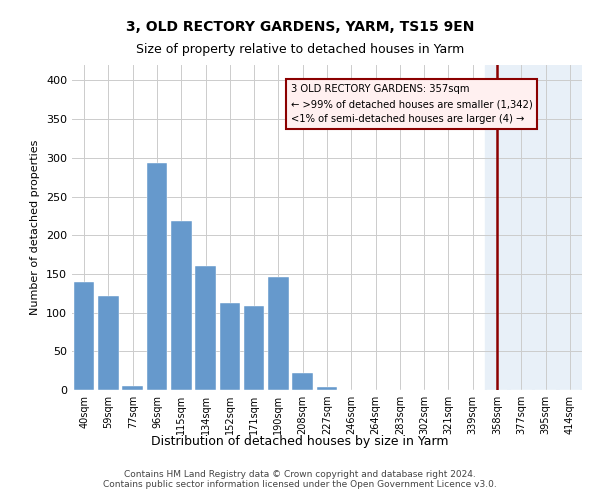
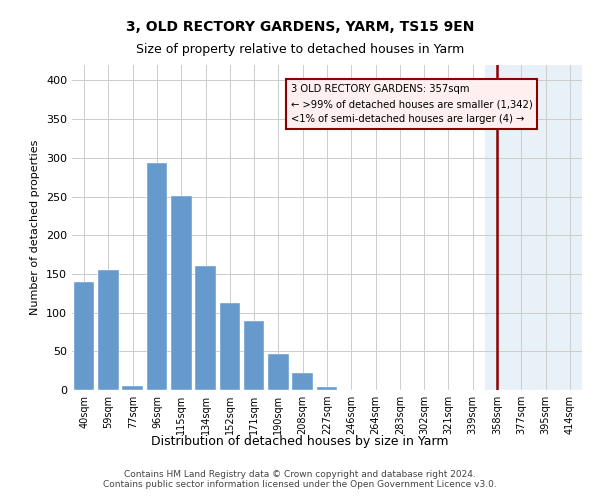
59sqm: 122 -> 155
115sqm: 218 -> 251
171sqm: 108 -> 89
190sqm: 146 -> 46
